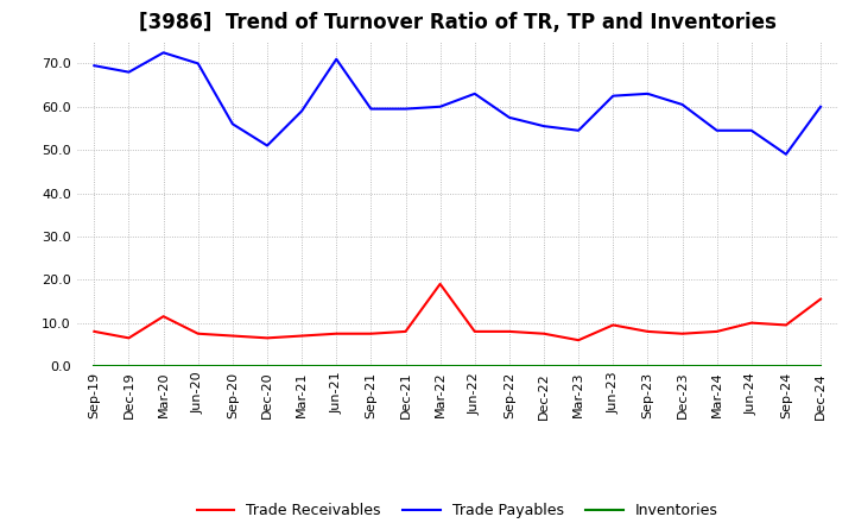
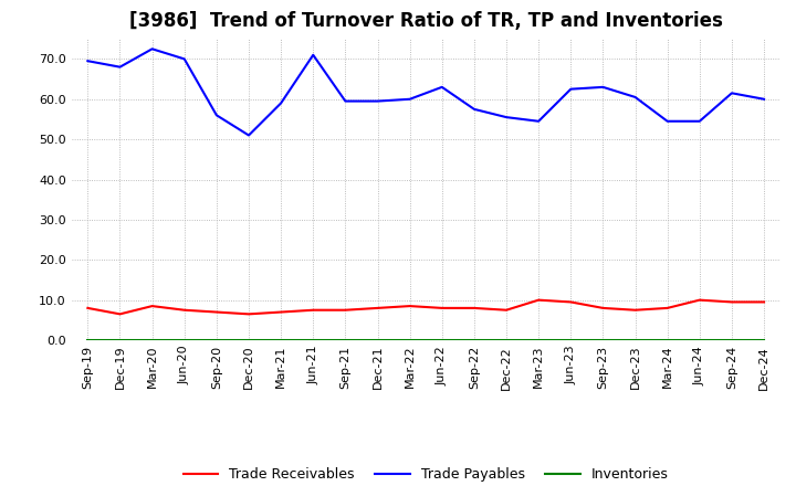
Trade Receivables/Mar-20: 11.5 -> 8.5
Trade Receivables/Mar-22: 19.0 -> 8.5
Trade Receivables/Mar-23: 6.0 -> 10.0
Trade Payables/Sep-24: 49.0 -> 61.5
Trade Receivables/Dec-24: 15.5 -> 9.5
